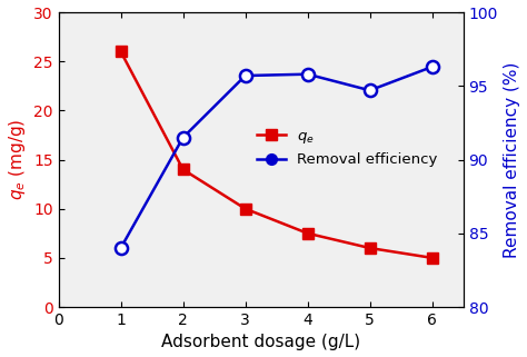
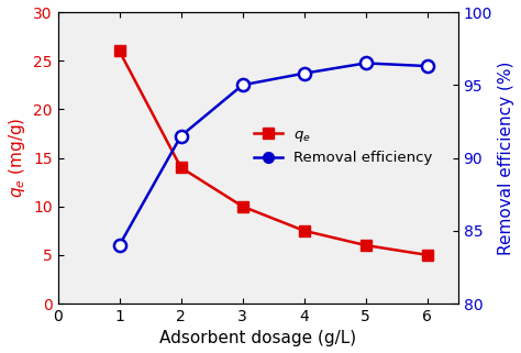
Removal efficiency/3: 95.7 -> 95.0
Removal efficiency/5: 94.7 -> 96.5
